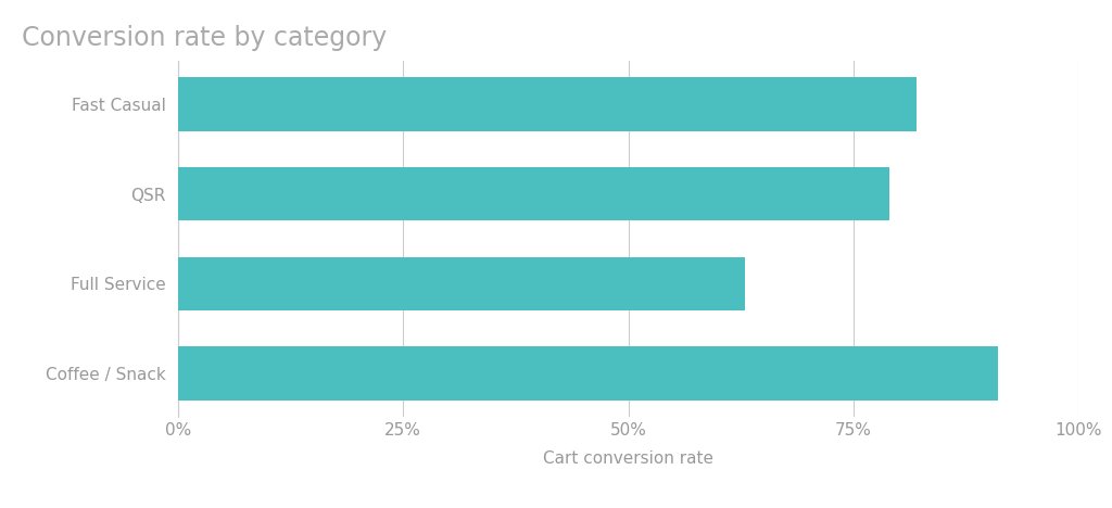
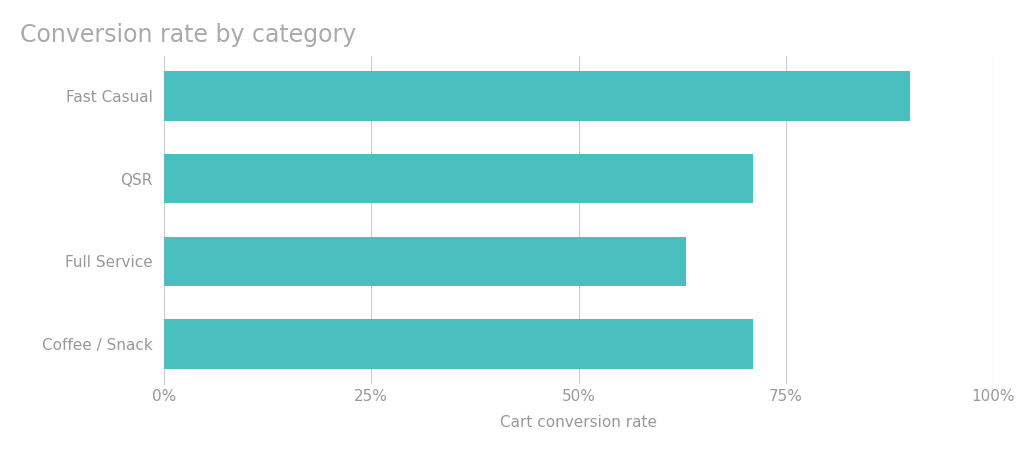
Fast Casual: 82% -> 90%
QSR: 79% -> 71%
Coffee / Snack: 91% -> 71%
